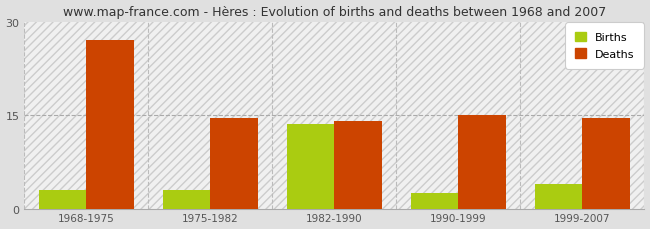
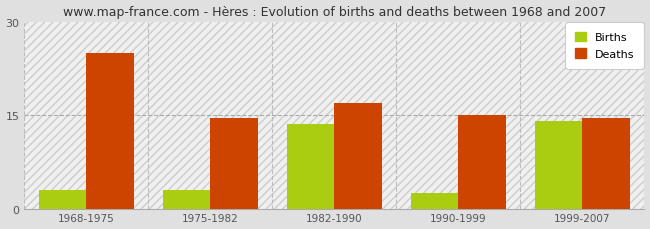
Deaths/1968-1975: 27.0 -> 25.0
Deaths/1982-1990: 14.0 -> 17.0
Births/1999-2007: 4.0 -> 14.0
